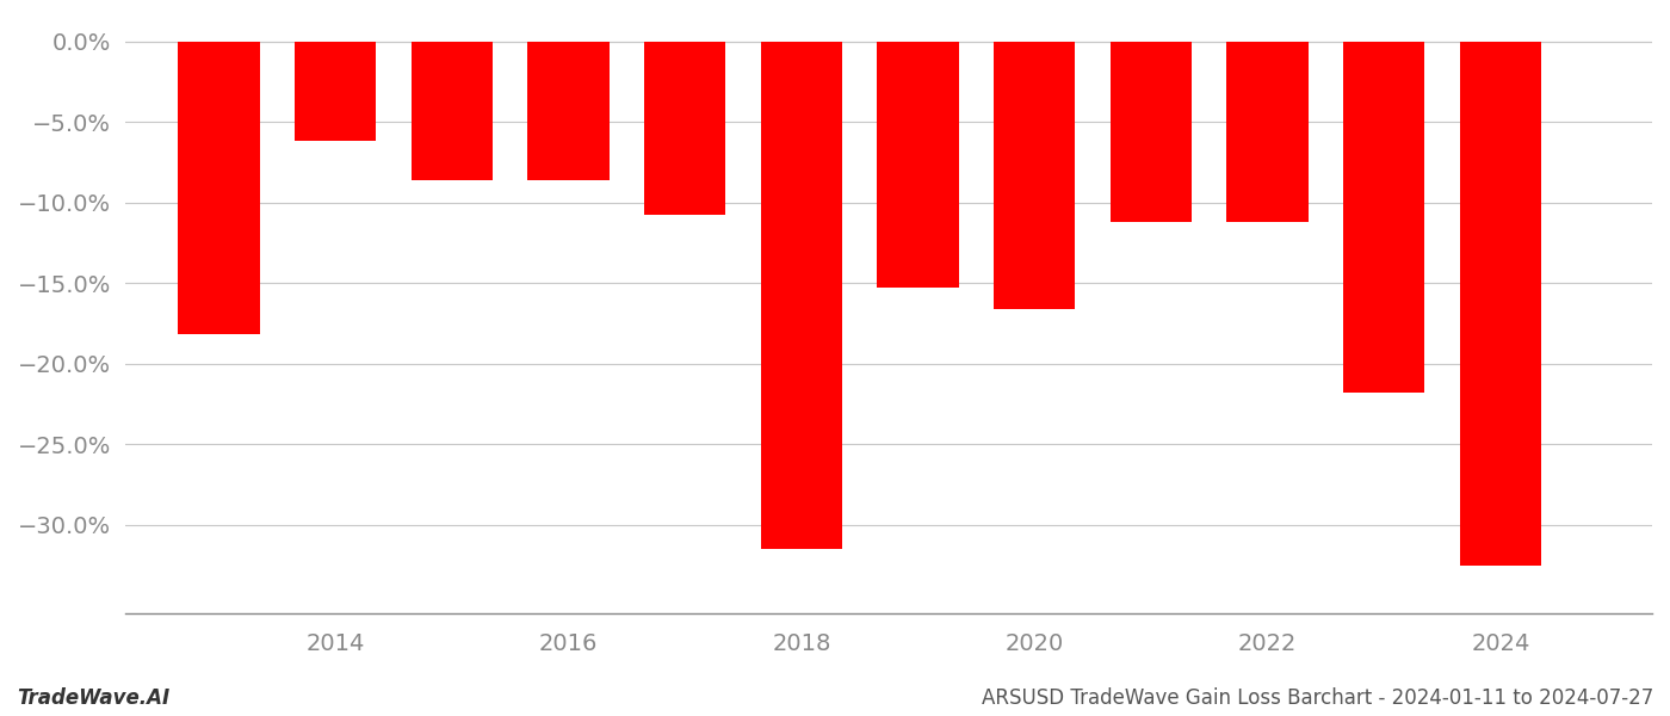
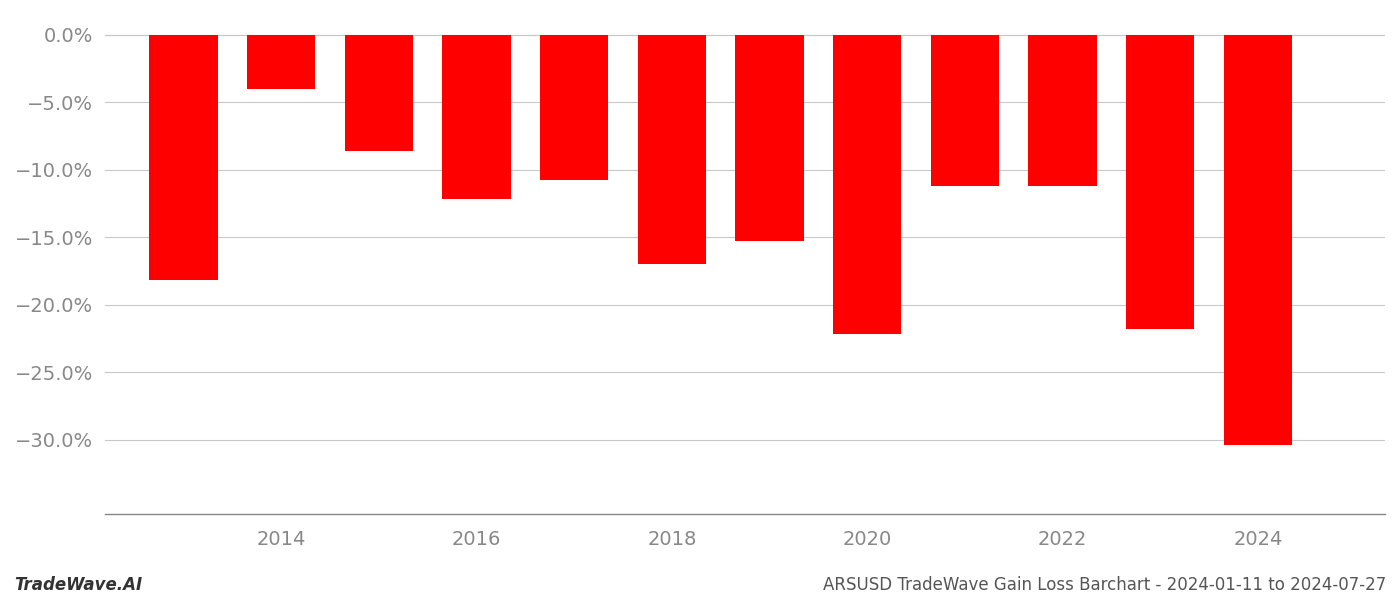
2014: -6.2% -> -4.0%
2016: -8.6% -> -12.2%
2018: -31.5% -> -17.0%
2020: -16.6% -> -22.2%
2024: -32.5% -> -30.4%
